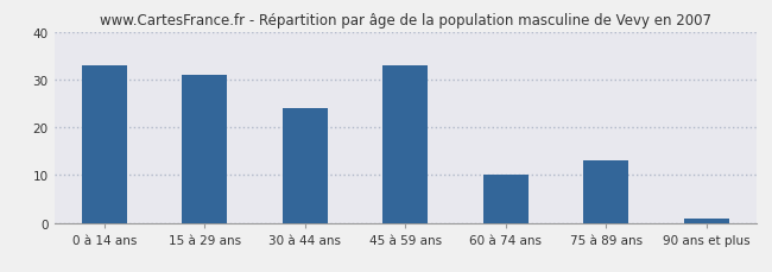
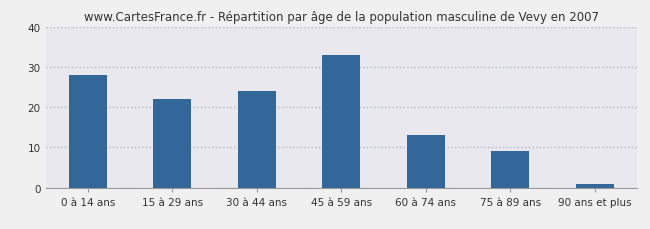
0 à 14 ans: 33 -> 28
15 à 29 ans: 31 -> 22
60 à 74 ans: 10 -> 13
75 à 89 ans: 13 -> 9
